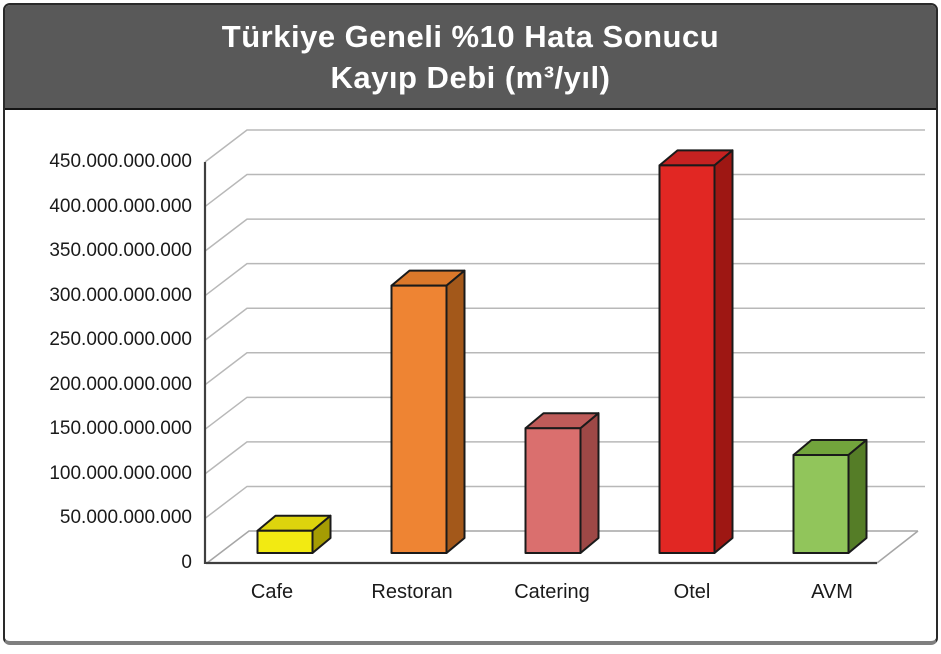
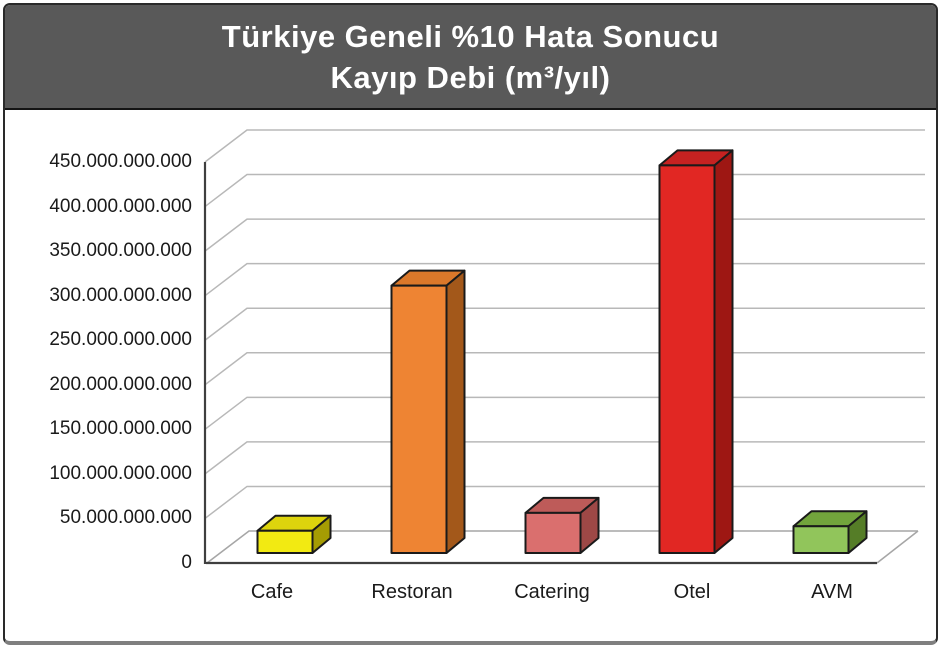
Catering: 140000000000 -> 40000000000
AVM: 110000000000 -> 30000000000
